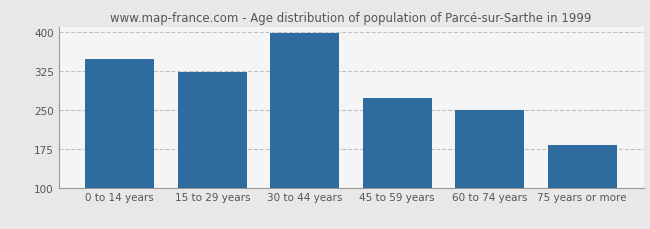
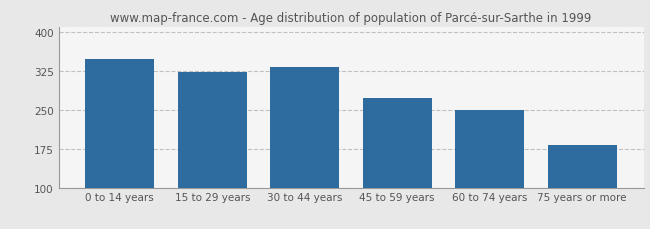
30 to 44 years: 398 -> 332
